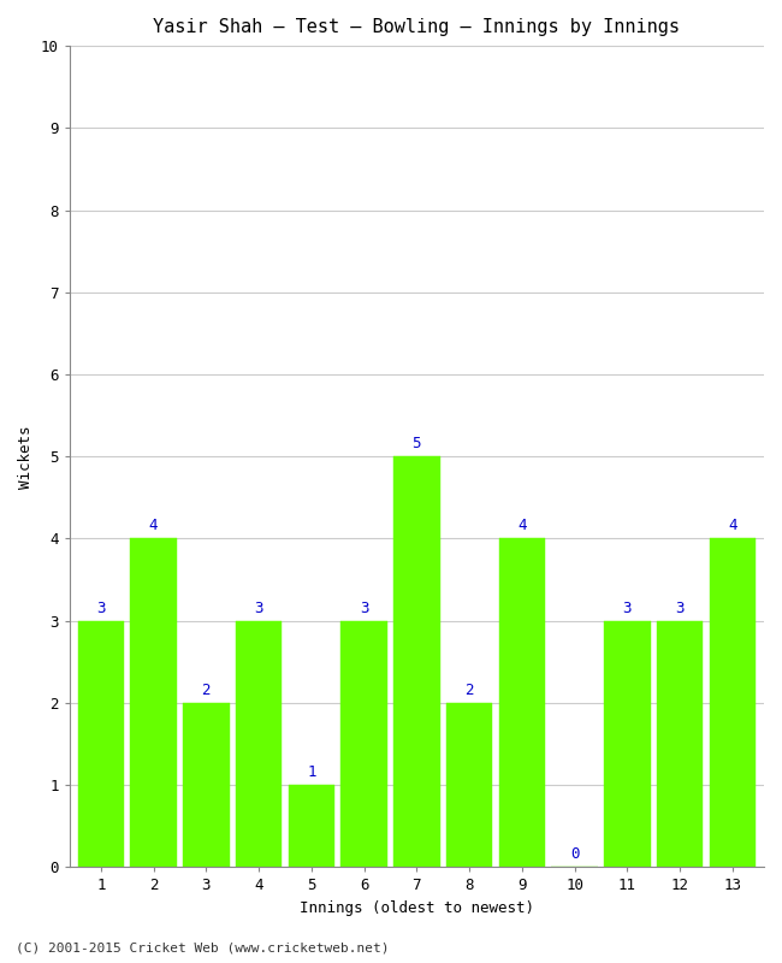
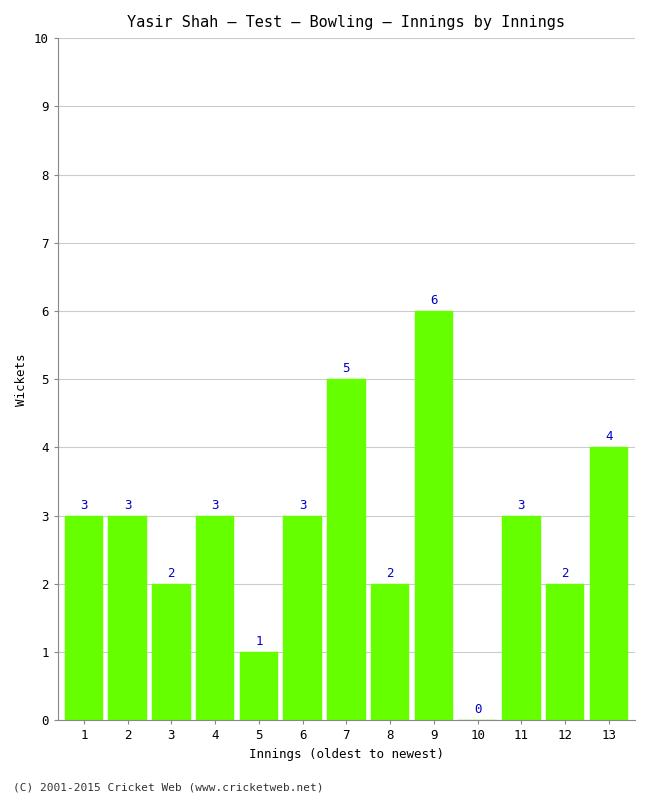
2: 4 -> 3
9: 4 -> 6
12: 3 -> 2
